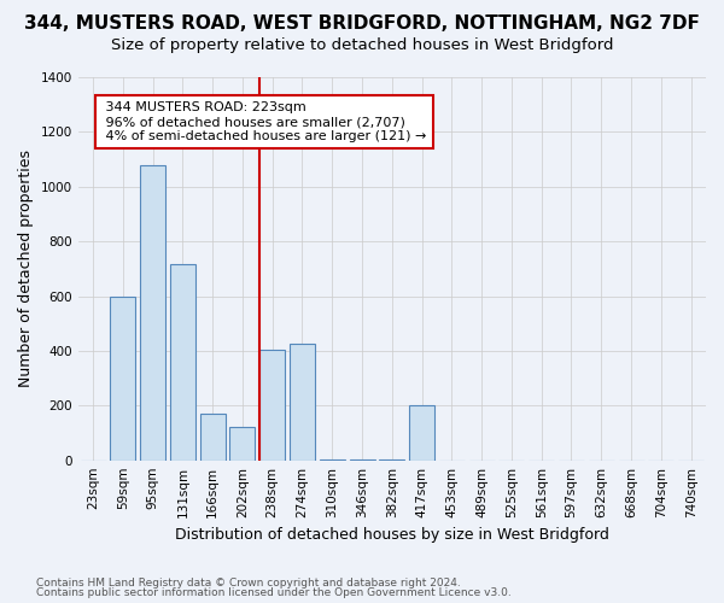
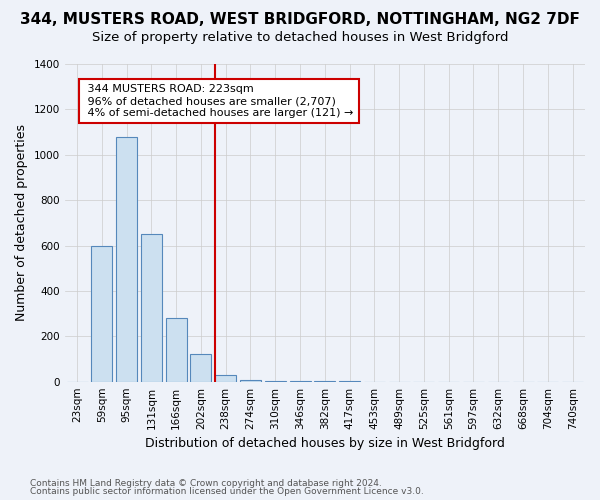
131sqm: 715 -> 650
166sqm: 170 -> 280
238sqm: 405 -> 30
274sqm: 425 -> 8
417sqm: 200 -> 1
